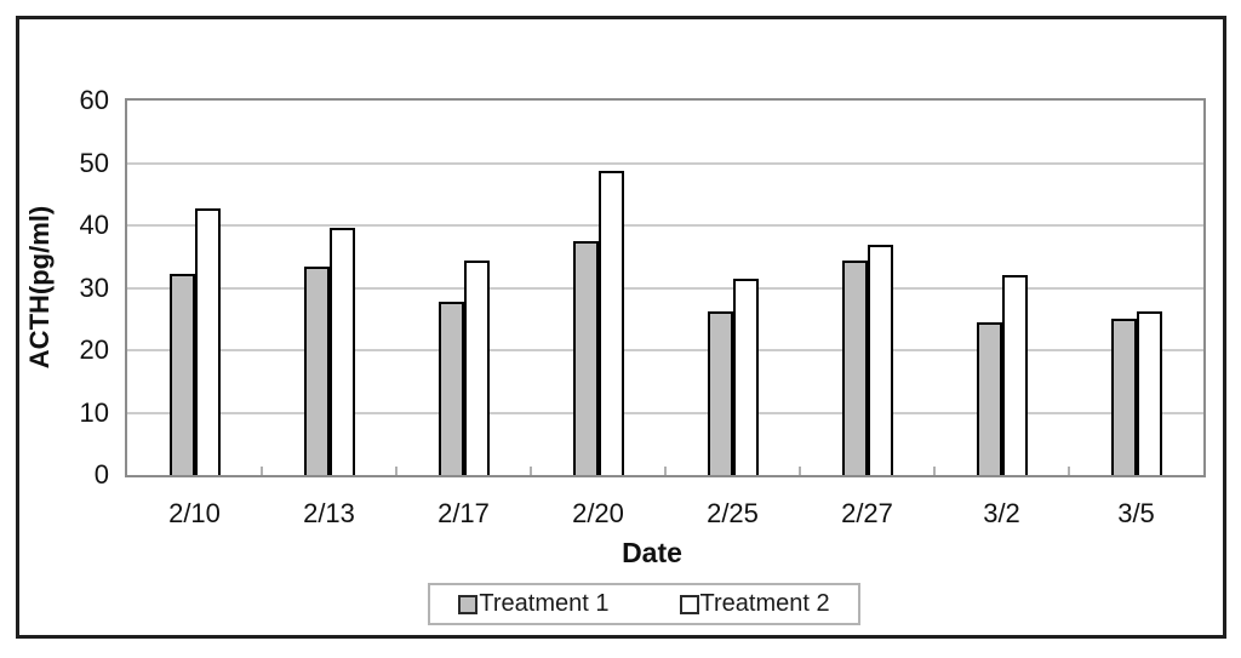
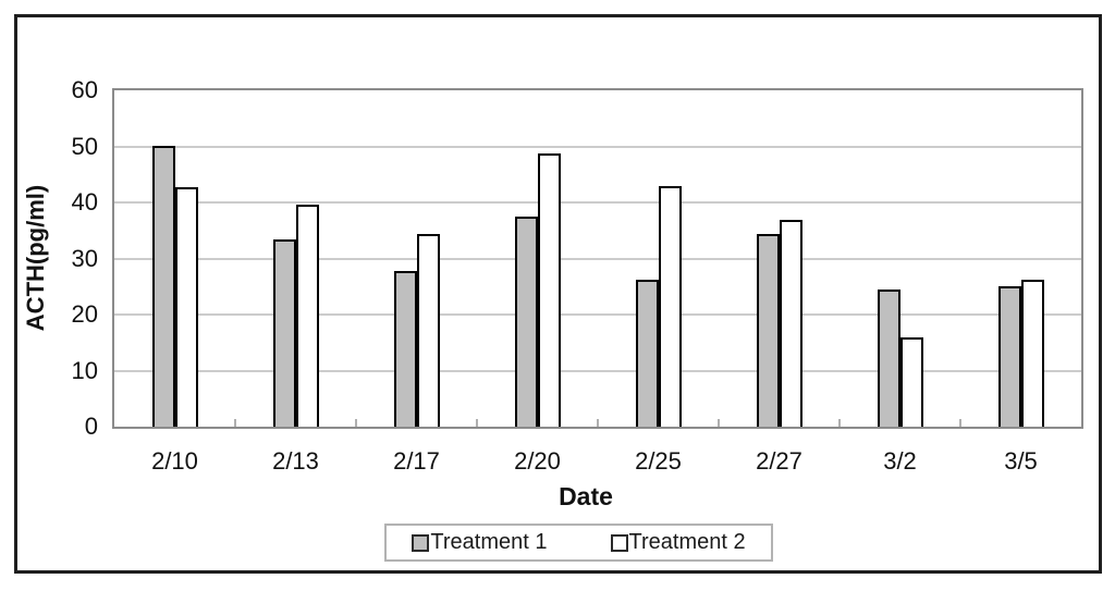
Treatment 1/2/10: 32 -> 50
Treatment 2/2/25: 32 -> 43
Treatment 2/3/2: 32 -> 16
